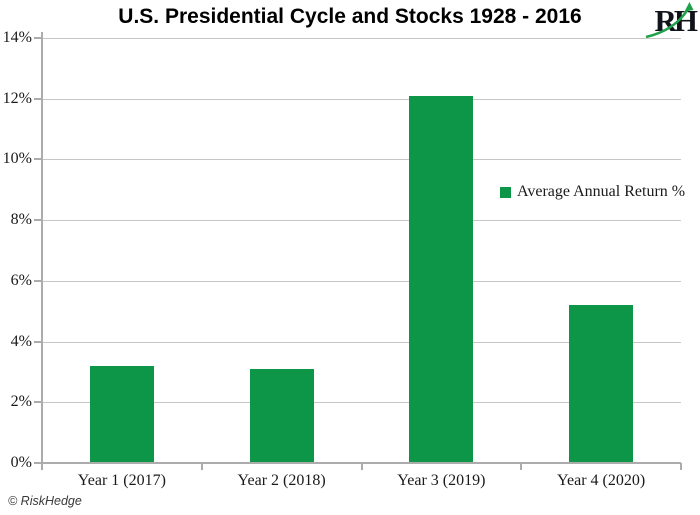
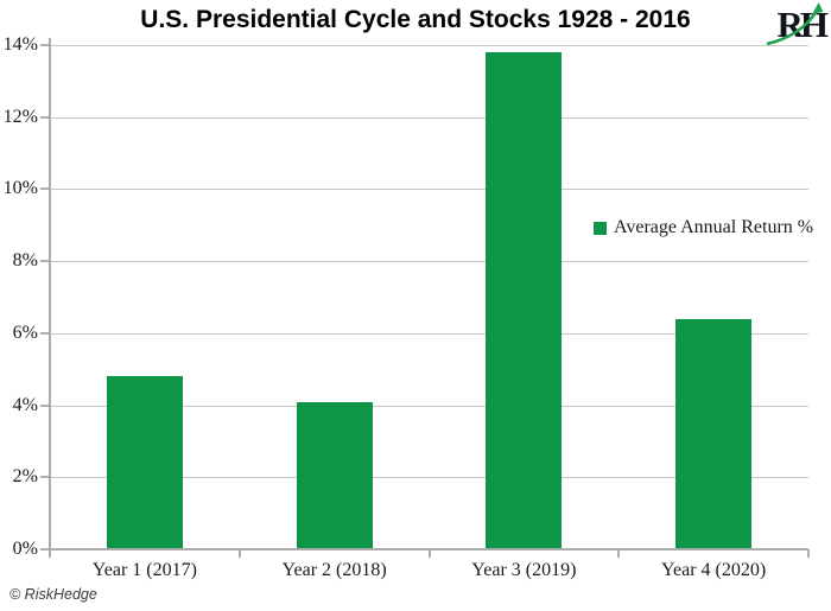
Year 1 (2017): 3.2% -> 4.8%
Year 2 (2018): 3.1% -> 4.1%
Year 3 (2019): 12.1% -> 13.8%
Year 4 (2020): 5.2% -> 6.4%
